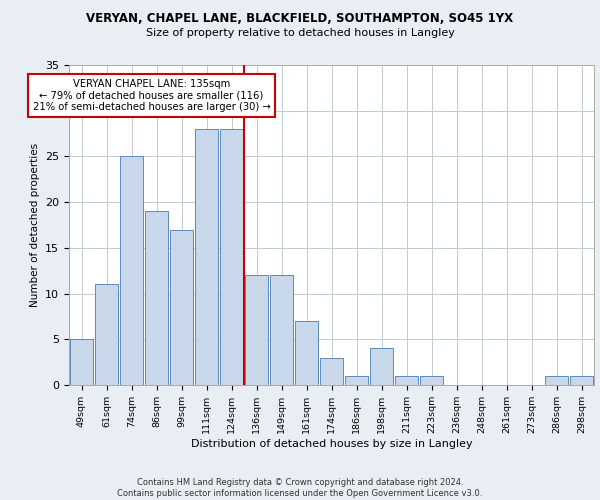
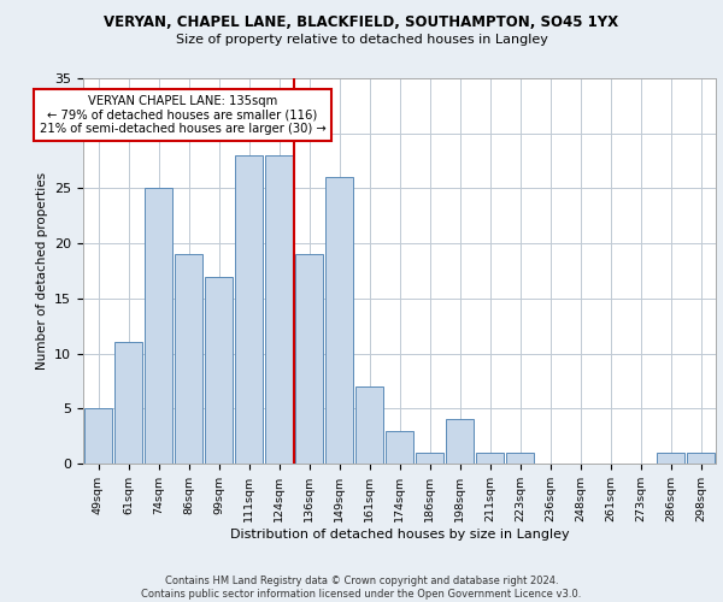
136sqm: 12 -> 19
149sqm: 12 -> 26
